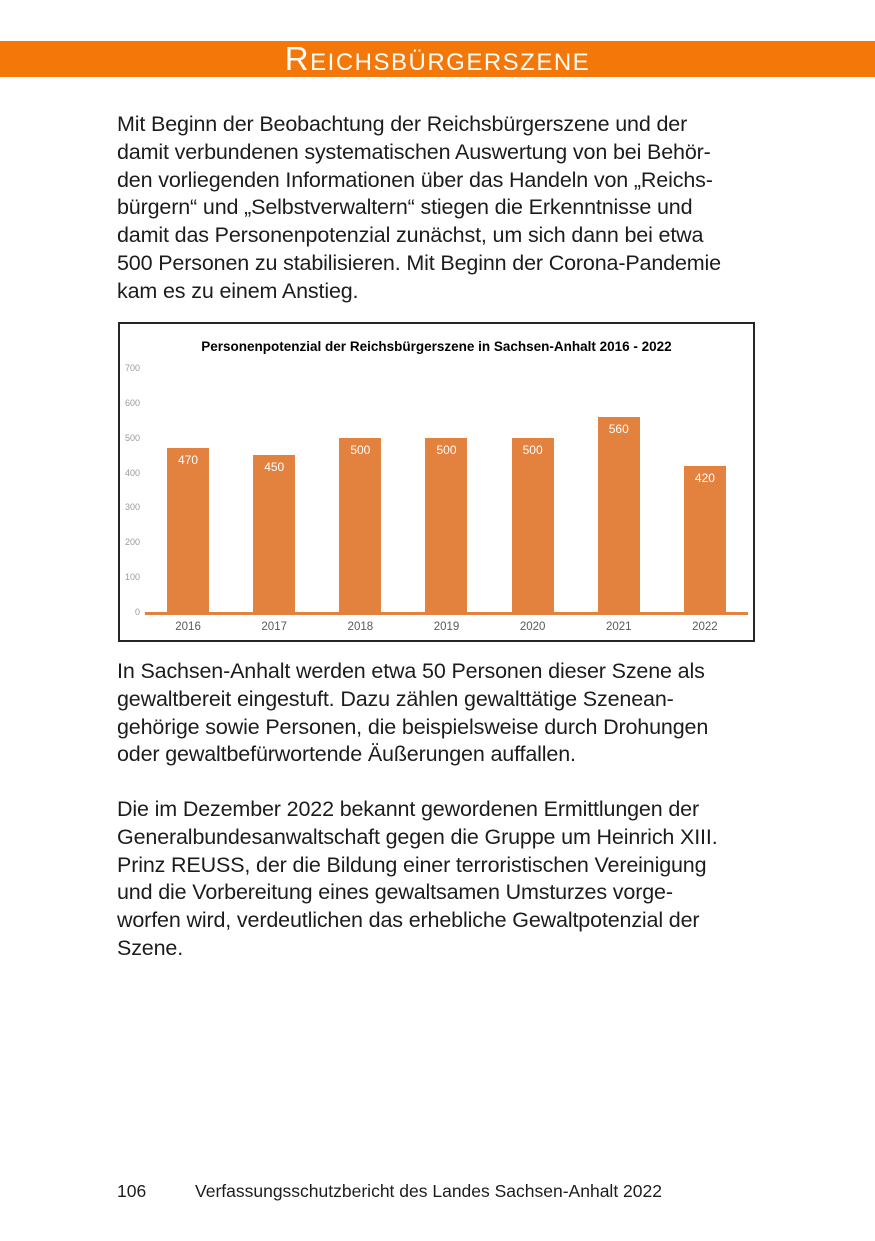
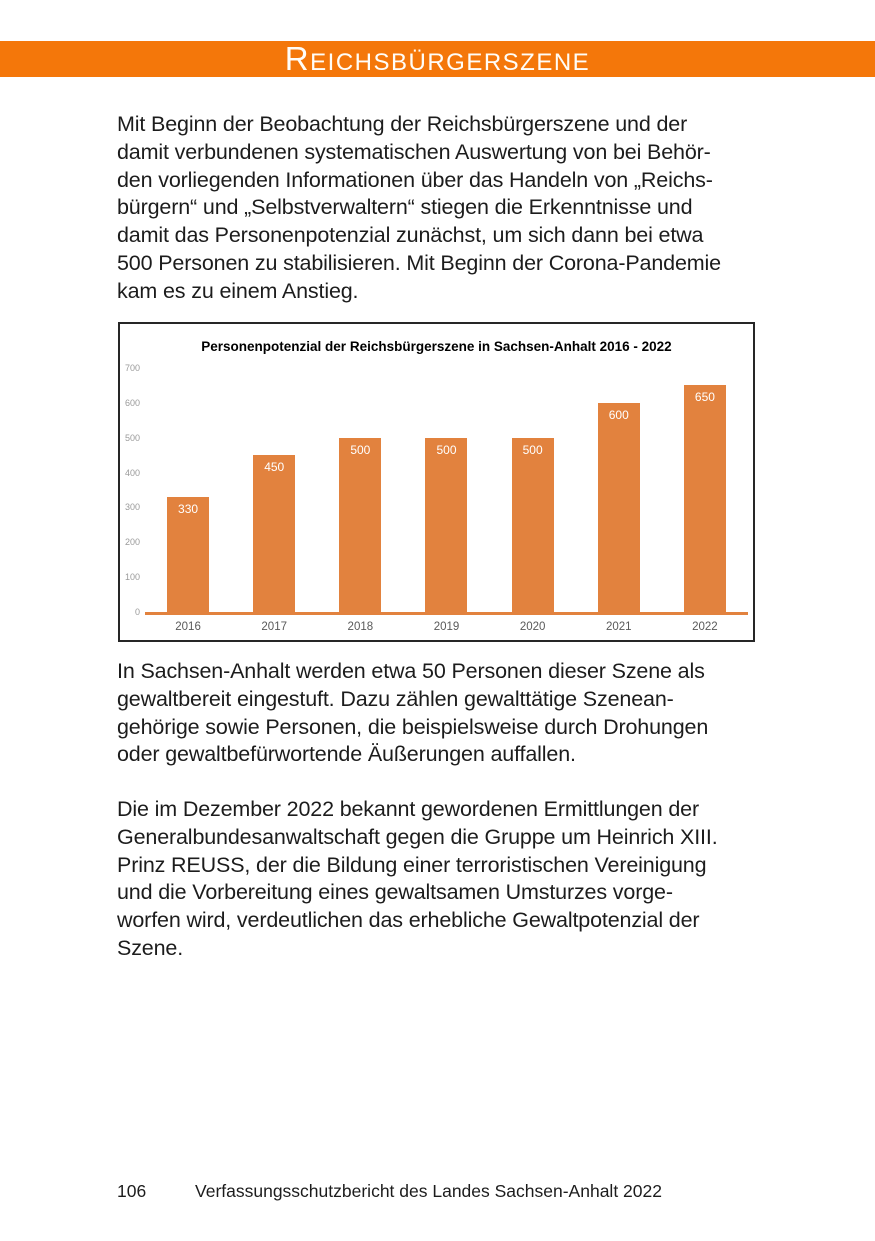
2016: 470 -> 330
2021: 560 -> 600
2022: 420 -> 650
